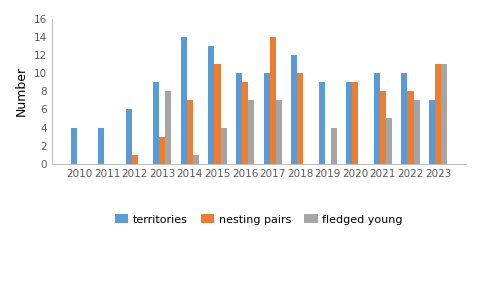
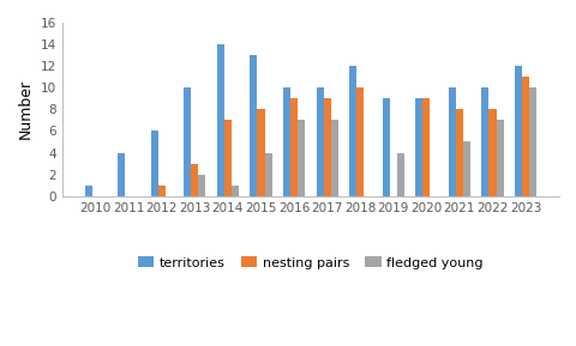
territories/2010: 4 -> 1
territories/2013: 9 -> 10
fledged young/2013: 8 -> 2
nesting pairs/2015: 11 -> 8
nesting pairs/2017: 14 -> 9
territories/2023: 7 -> 12
fledged young/2023: 11 -> 10
